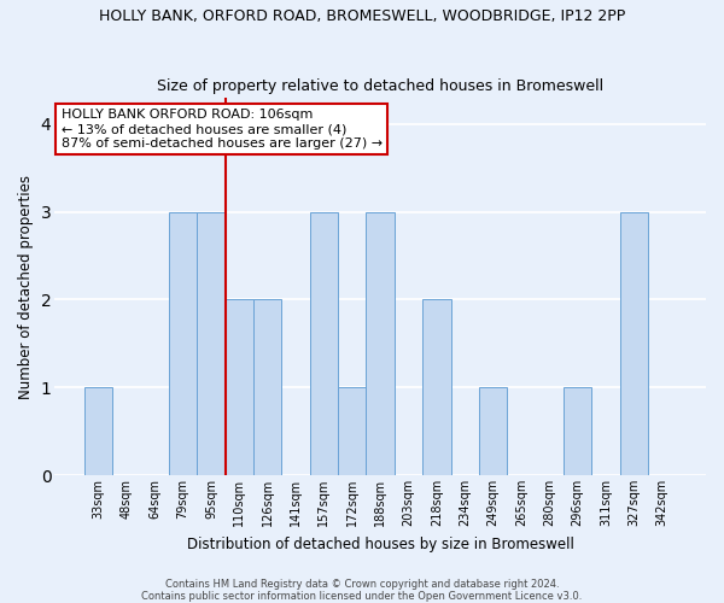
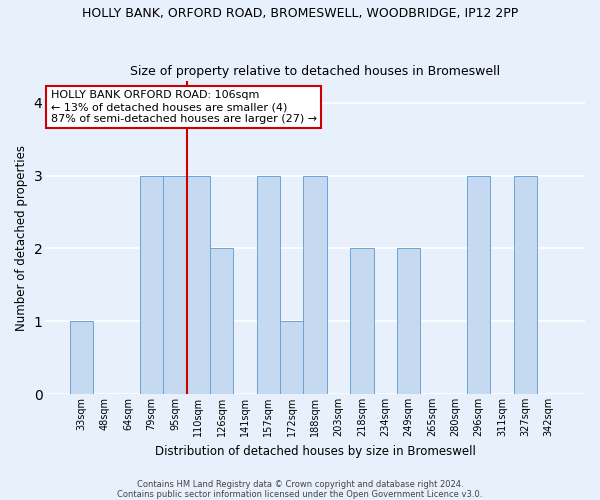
110sqm: 2 -> 3
249sqm: 1 -> 2
296sqm: 1 -> 3
